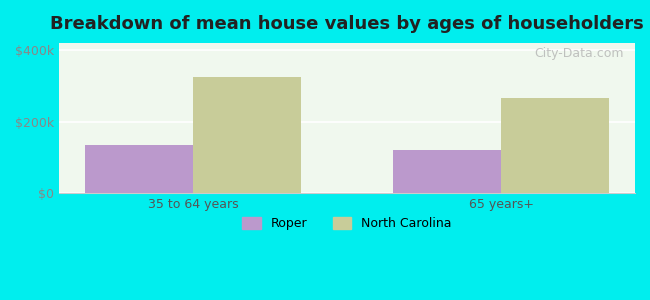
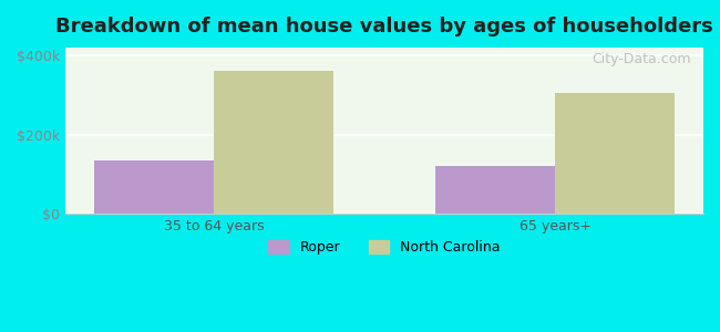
North Carolina/35 to 64 years: $325k -> $360k
North Carolina/65 years+: $265k -> $305k
